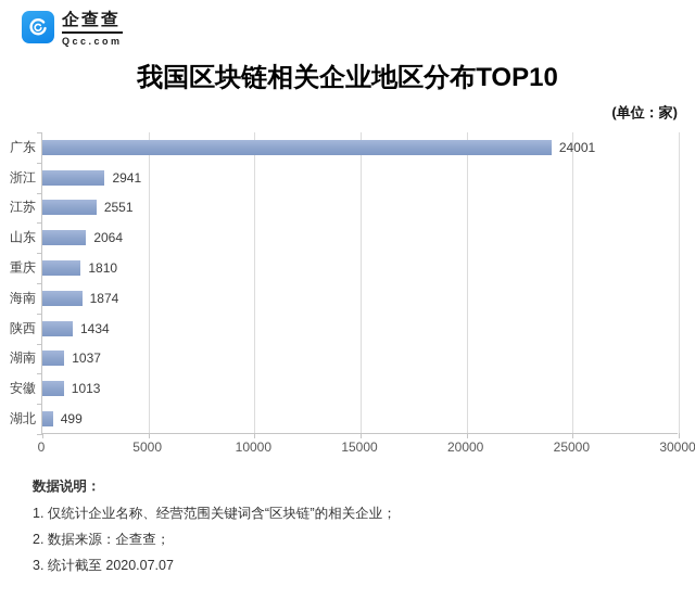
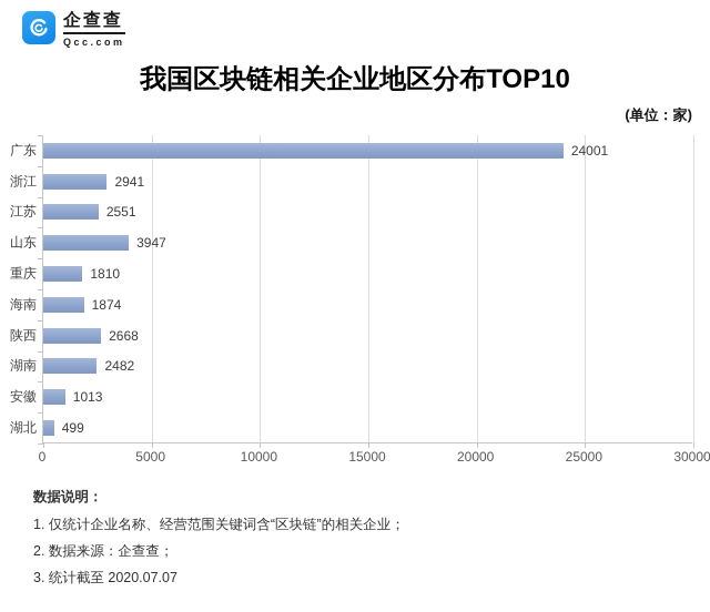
山东: 2064 -> 3947
陕西: 1434 -> 2668
湖南: 1037 -> 2482
